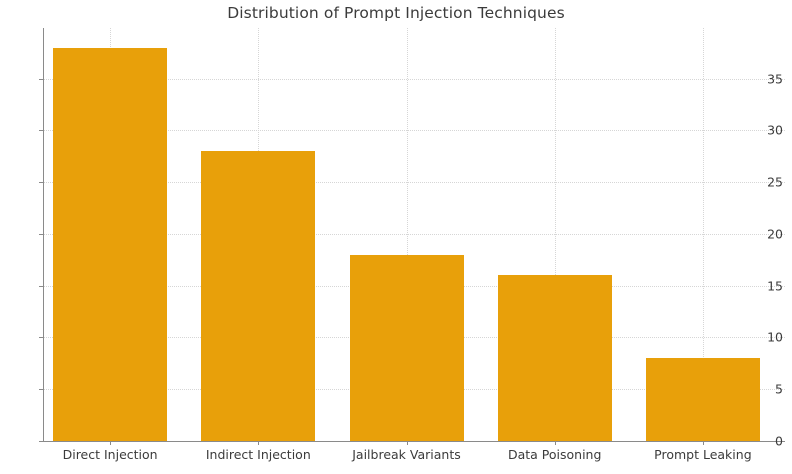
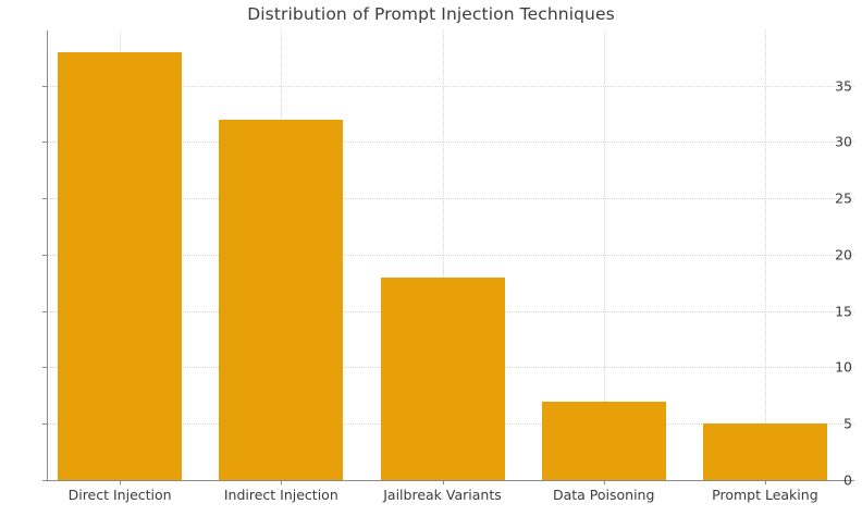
Indirect Injection: 28 -> 32
Data Poisoning: 16 -> 7
Prompt Leaking: 8 -> 5
